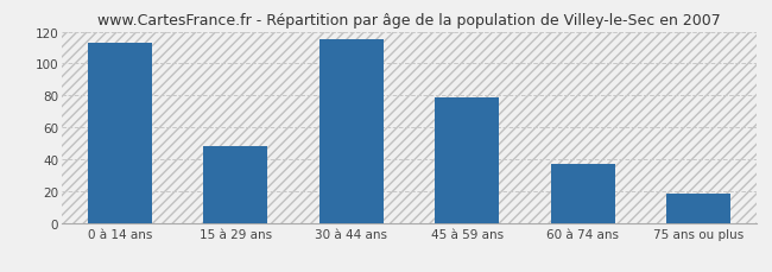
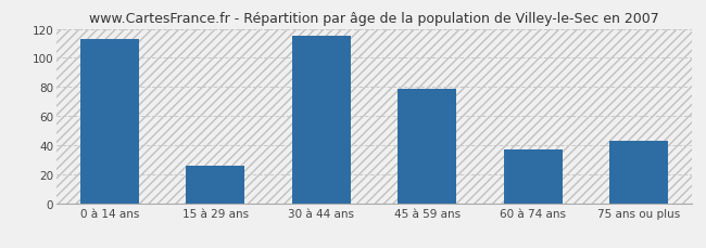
15 à 29 ans: 48 -> 26
75 ans ou plus: 18 -> 43
